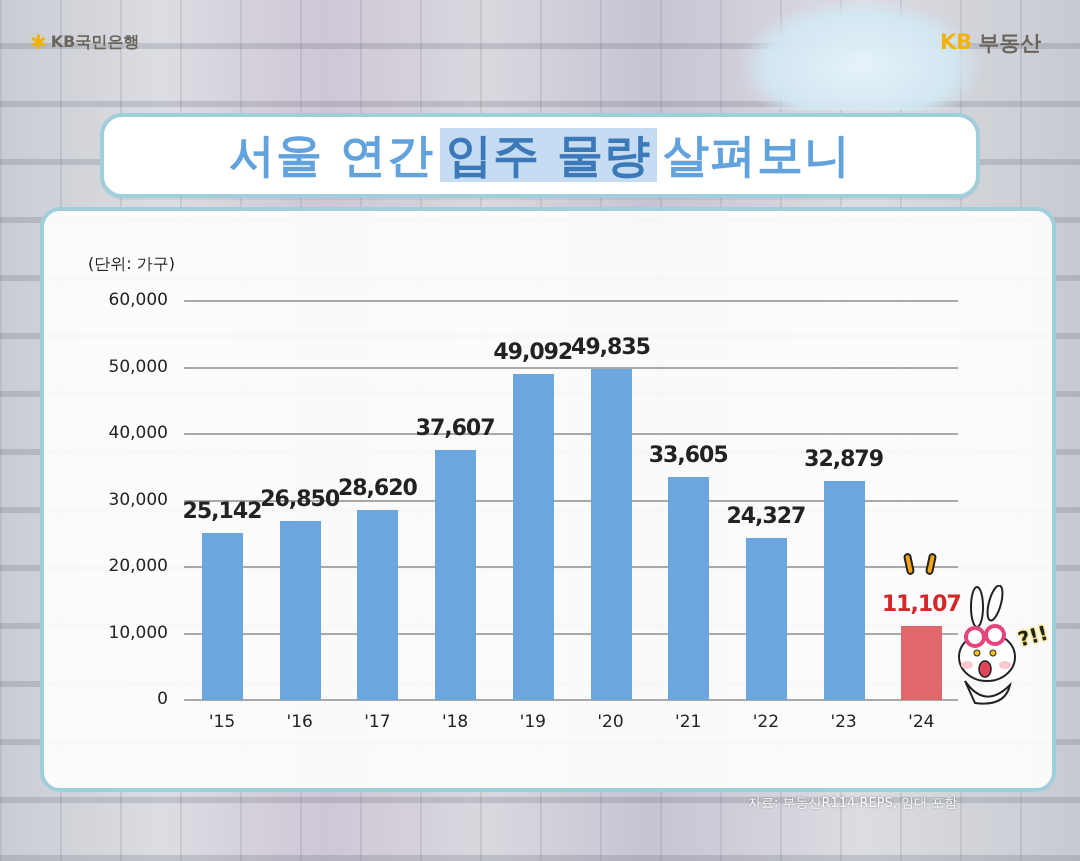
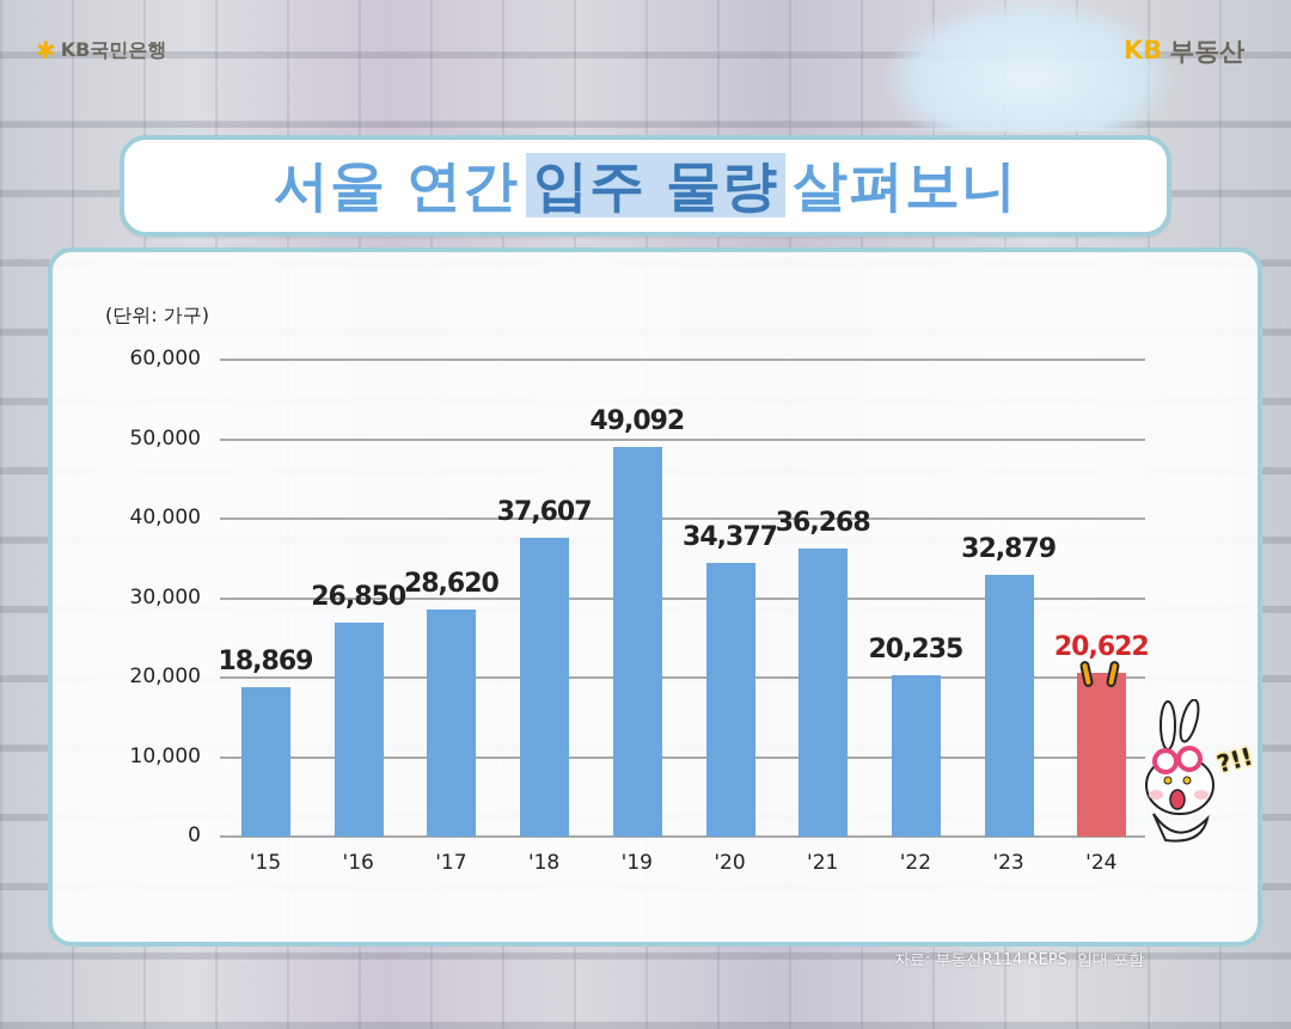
'15: 25,142 -> 18,869
'20: 49,835 -> 34,377
'21: 33,605 -> 36,268
'22: 24,327 -> 20,235
'24: 11,107 -> 20,622
